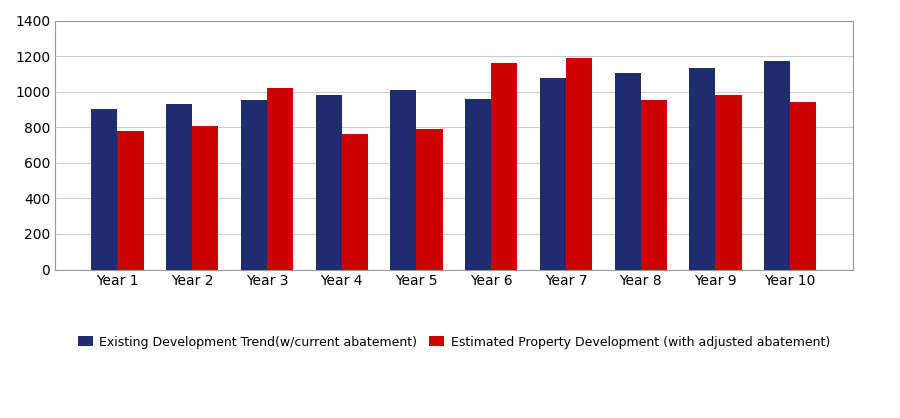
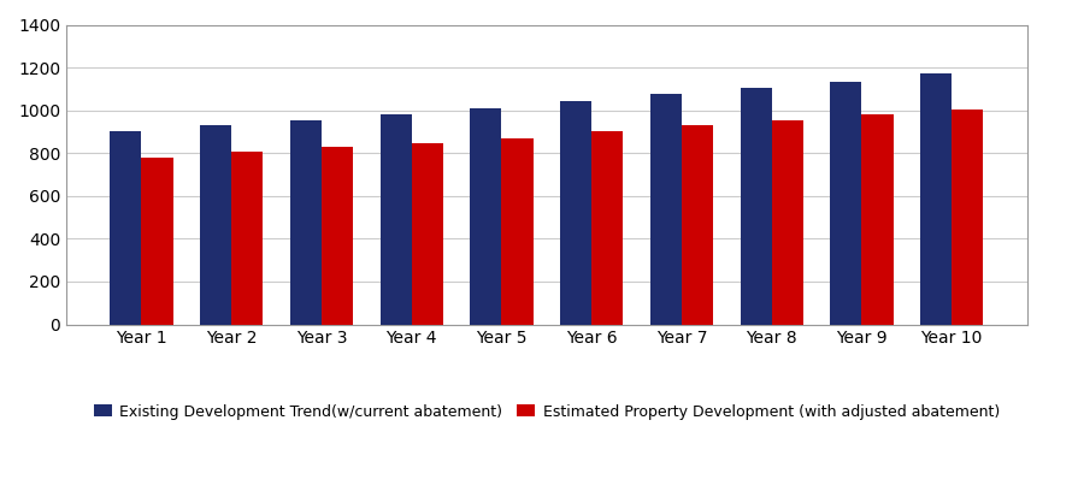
Estimated Property Development (with adjusted abatement)/Year 3: 1020 -> 830
Estimated Property Development (with adjusted abatement)/Year 4: 760 -> 840
Estimated Property Development (with adjusted abatement)/Year 5: 790 -> 870
Existing Development Trend(w/current abatement)/Year 6: 960 -> 1040
Estimated Property Development (with adjusted abatement)/Year 6: 1160 -> 900
Estimated Property Development (with adjusted abatement)/Year 7: 1190 -> 930
Estimated Property Development (with adjusted abatement)/Year 10: 940 -> 1000
